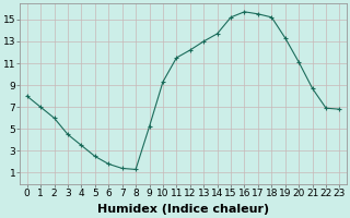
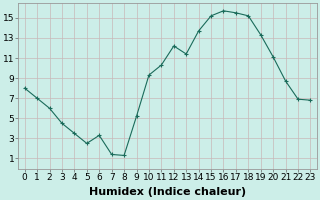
6: 1.8 -> 3.3
11: 11.5 -> 10.3
13: 13.0 -> 11.4
